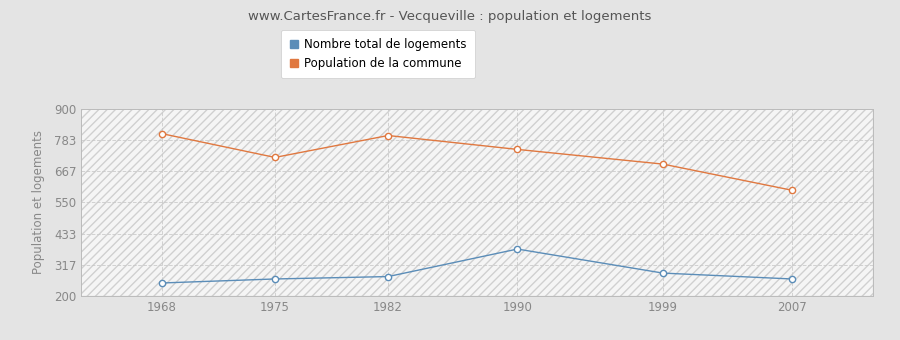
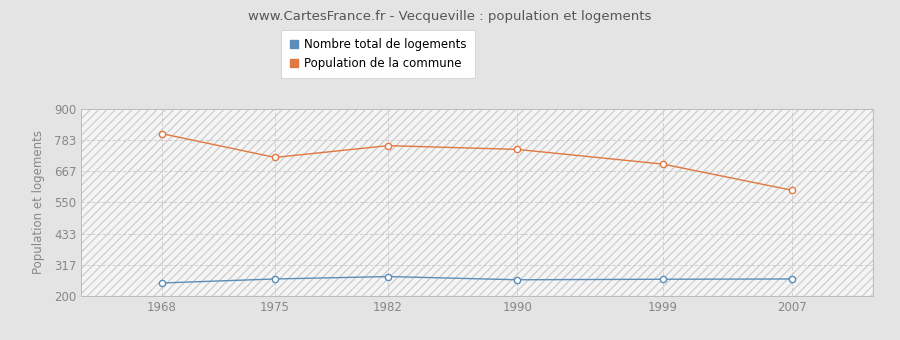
Population de la commune/1982: 800 -> 762
Nombre total de logements/1990: 375 -> 260
Nombre total de logements/1999: 285 -> 262
